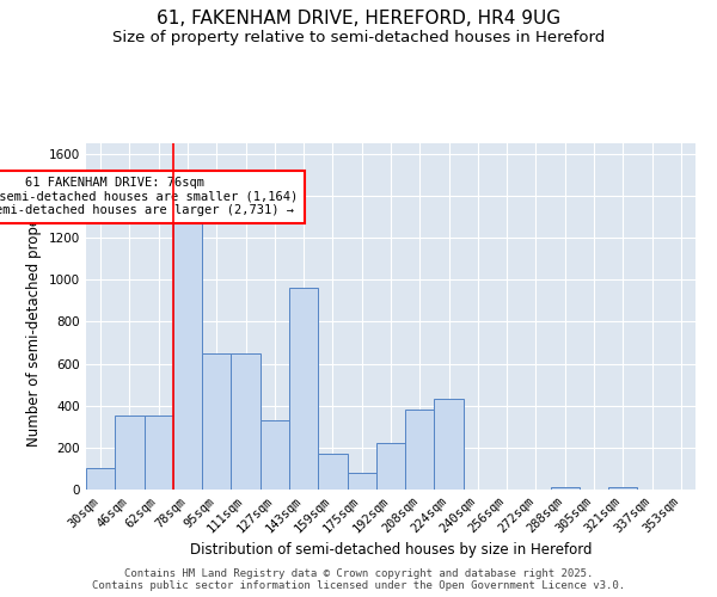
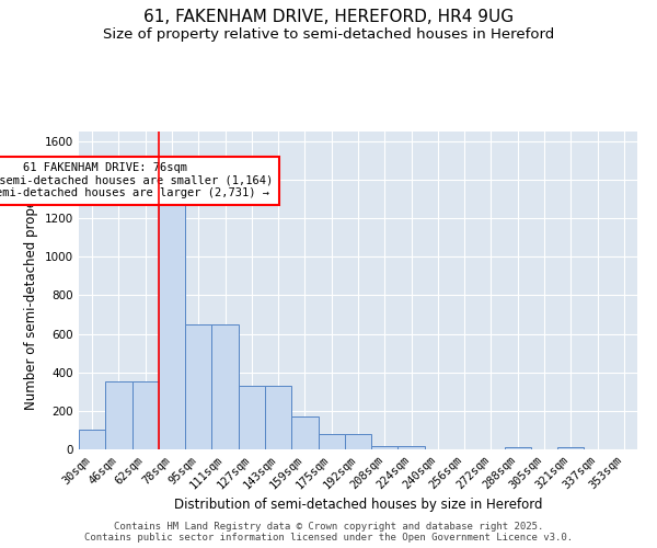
143sqm: 960 -> 330
192sqm: 220 -> 80
208sqm: 380 -> 20
224sqm: 430 -> 20
